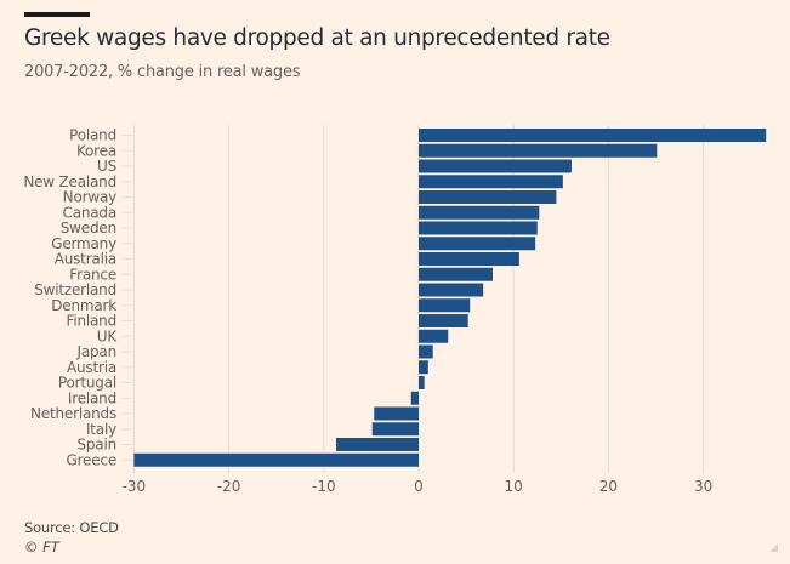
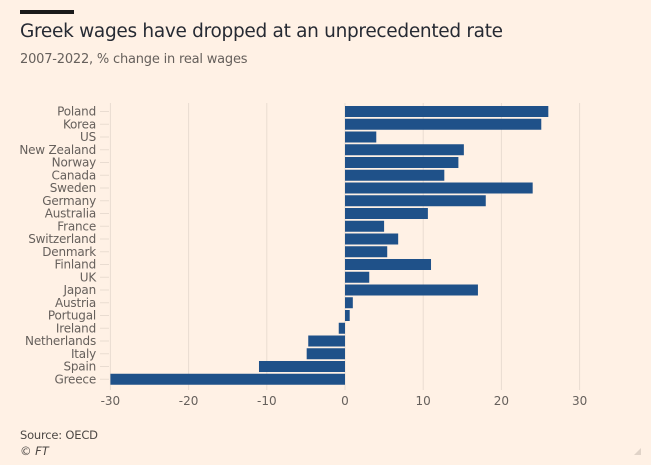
Poland: 37 -> 26
US: 16 -> 4
Sweden: 12 -> 24
Germany: 12 -> 18
France: 8 -> 5
Finland: 5 -> 11
Japan: 2 -> 17
Spain: -9 -> -11
